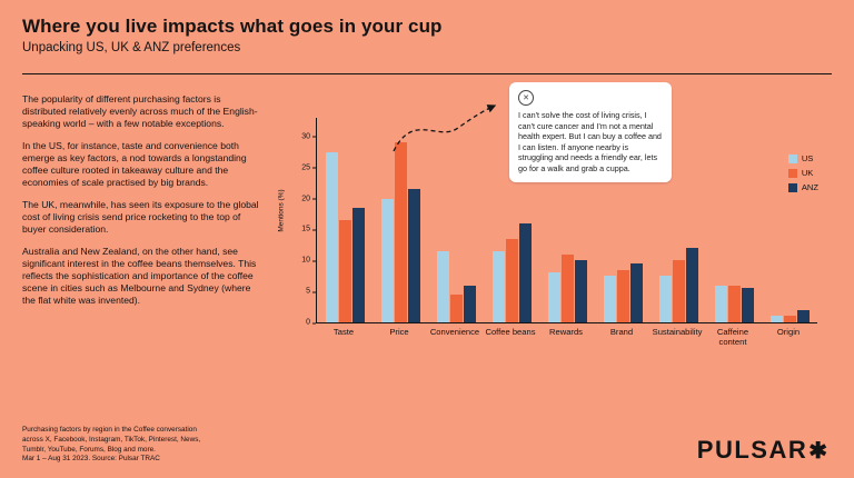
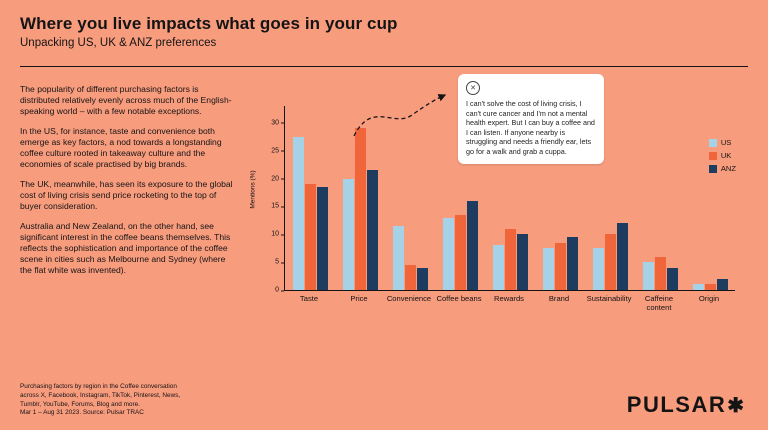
UK/Taste: 16 -> 19
ANZ/Convenience: 6 -> 4
US/Coffee beans: 12 -> 13
US/Caffeine content: 6 -> 5
ANZ/Caffeine content: 6 -> 4
